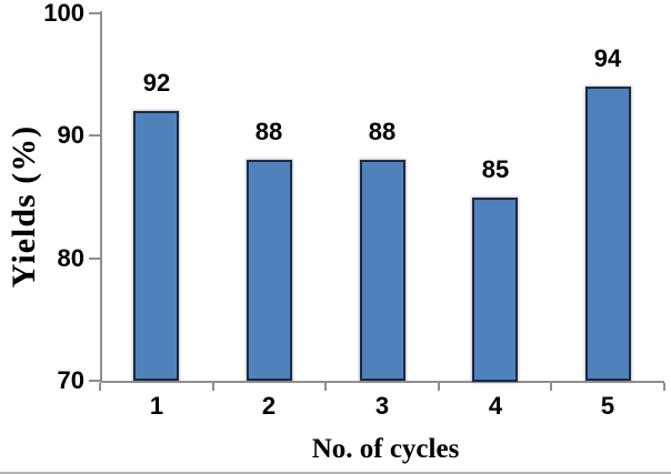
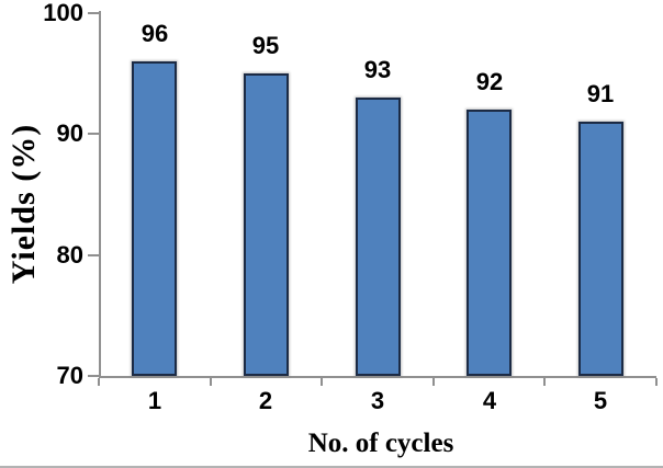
1: 92 -> 96
2: 88 -> 95
3: 88 -> 93
4: 85 -> 92
5: 94 -> 91
